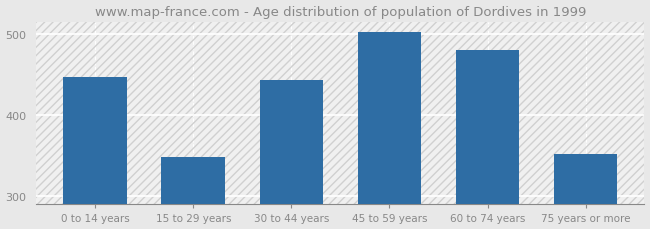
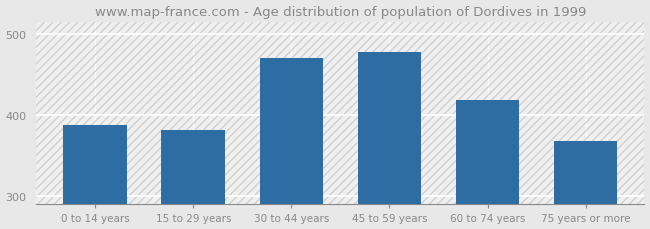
0 to 14 years: 447 -> 388
15 to 29 years: 348 -> 382
30 to 44 years: 443 -> 470
45 to 59 years: 502 -> 478
60 to 74 years: 480 -> 418
75 years or more: 352 -> 368
